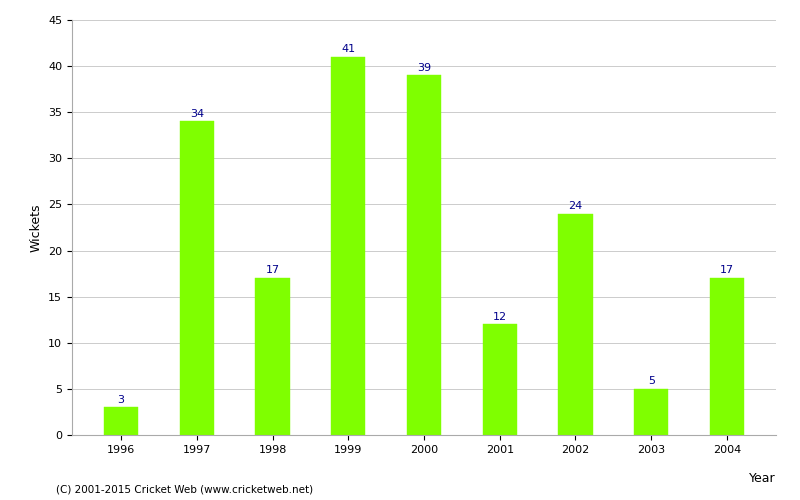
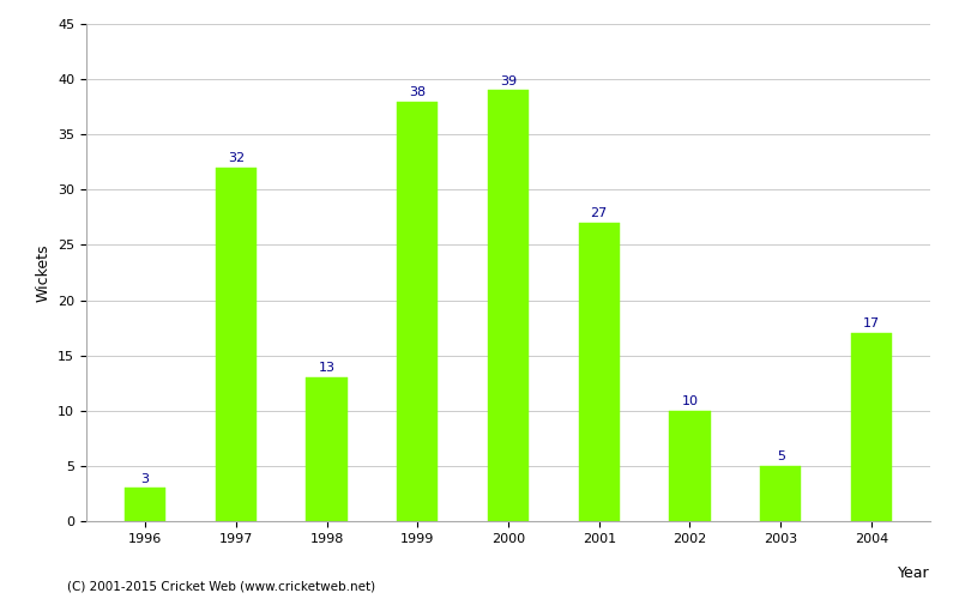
1997: 34 -> 32
1998: 17 -> 13
1999: 41 -> 38
2001: 12 -> 27
2002: 24 -> 10
